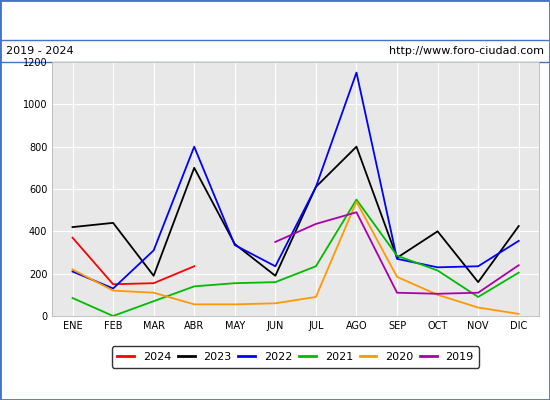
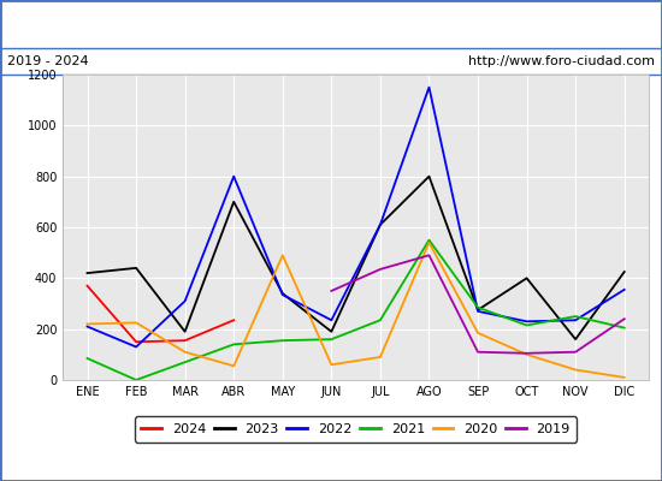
2020/FEB: 120 -> 225
2020/MAY: 55 -> 490
2021/NOV: 90 -> 250
